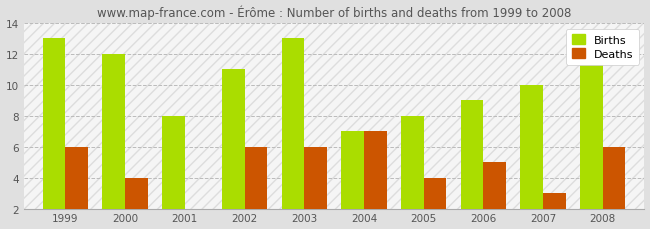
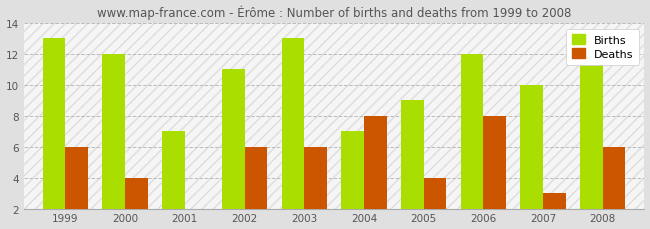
Births/2001: 8 -> 7
Deaths/2004: 7 -> 8
Births/2005: 8 -> 9
Births/2006: 9 -> 12
Deaths/2006: 5 -> 8
